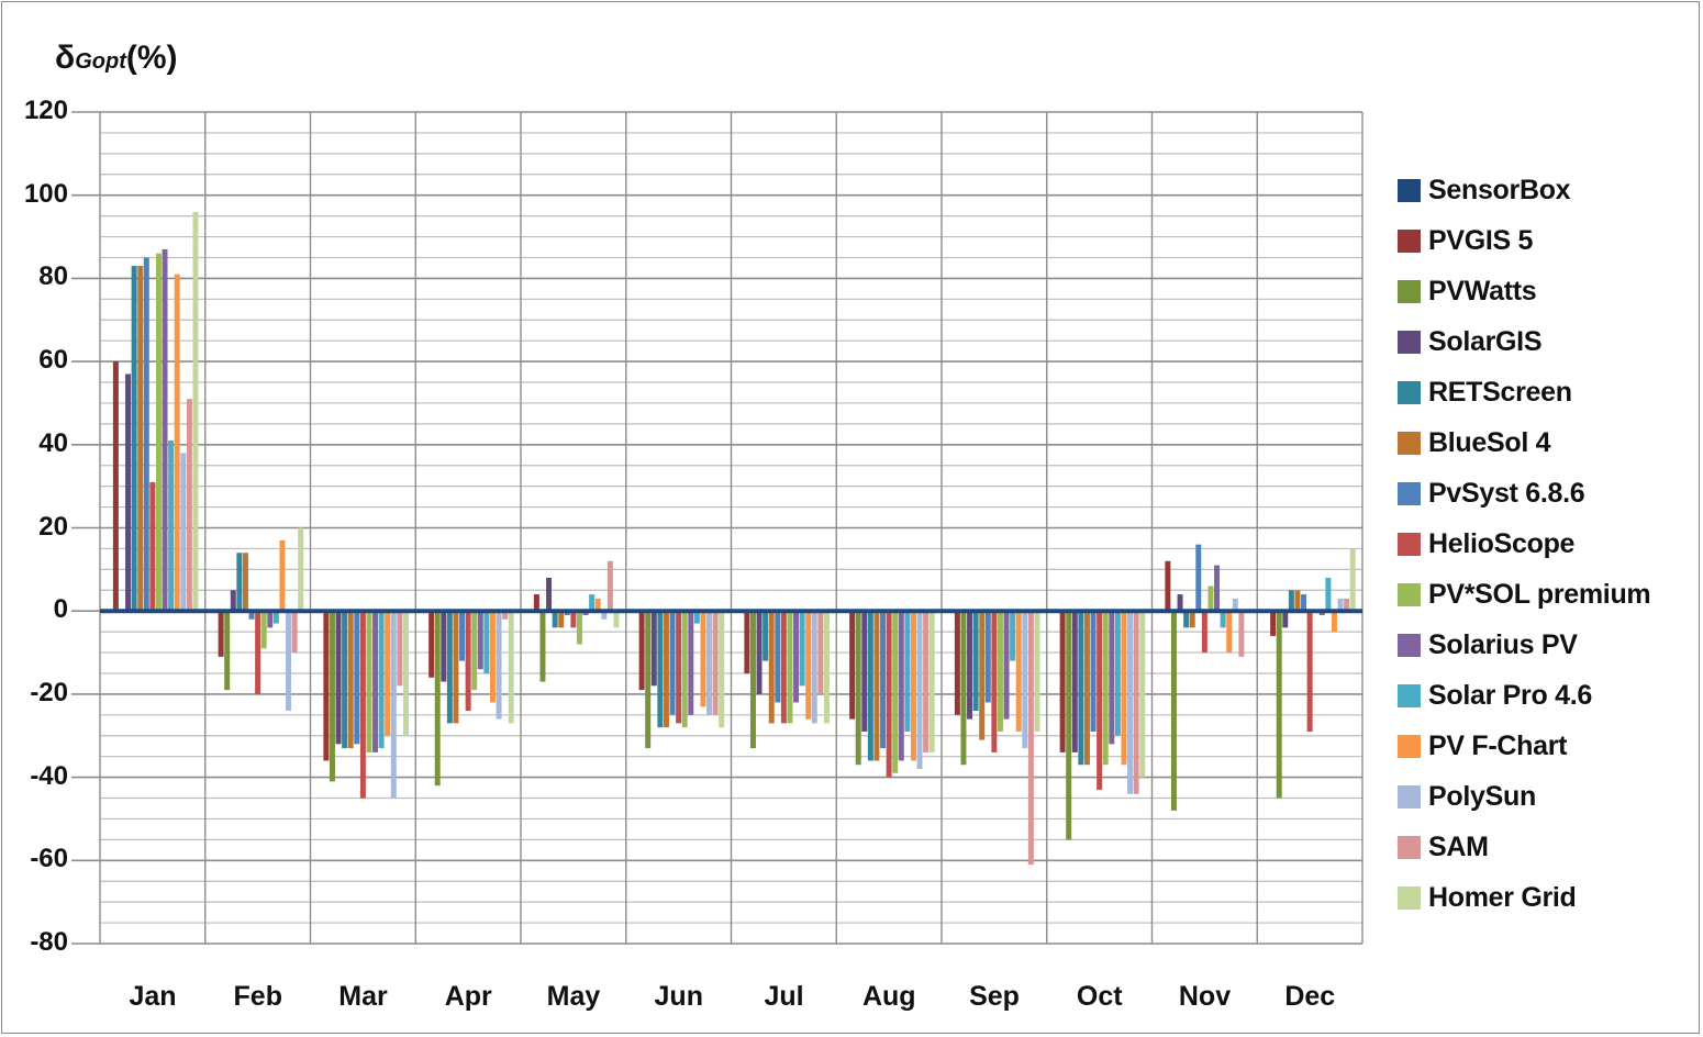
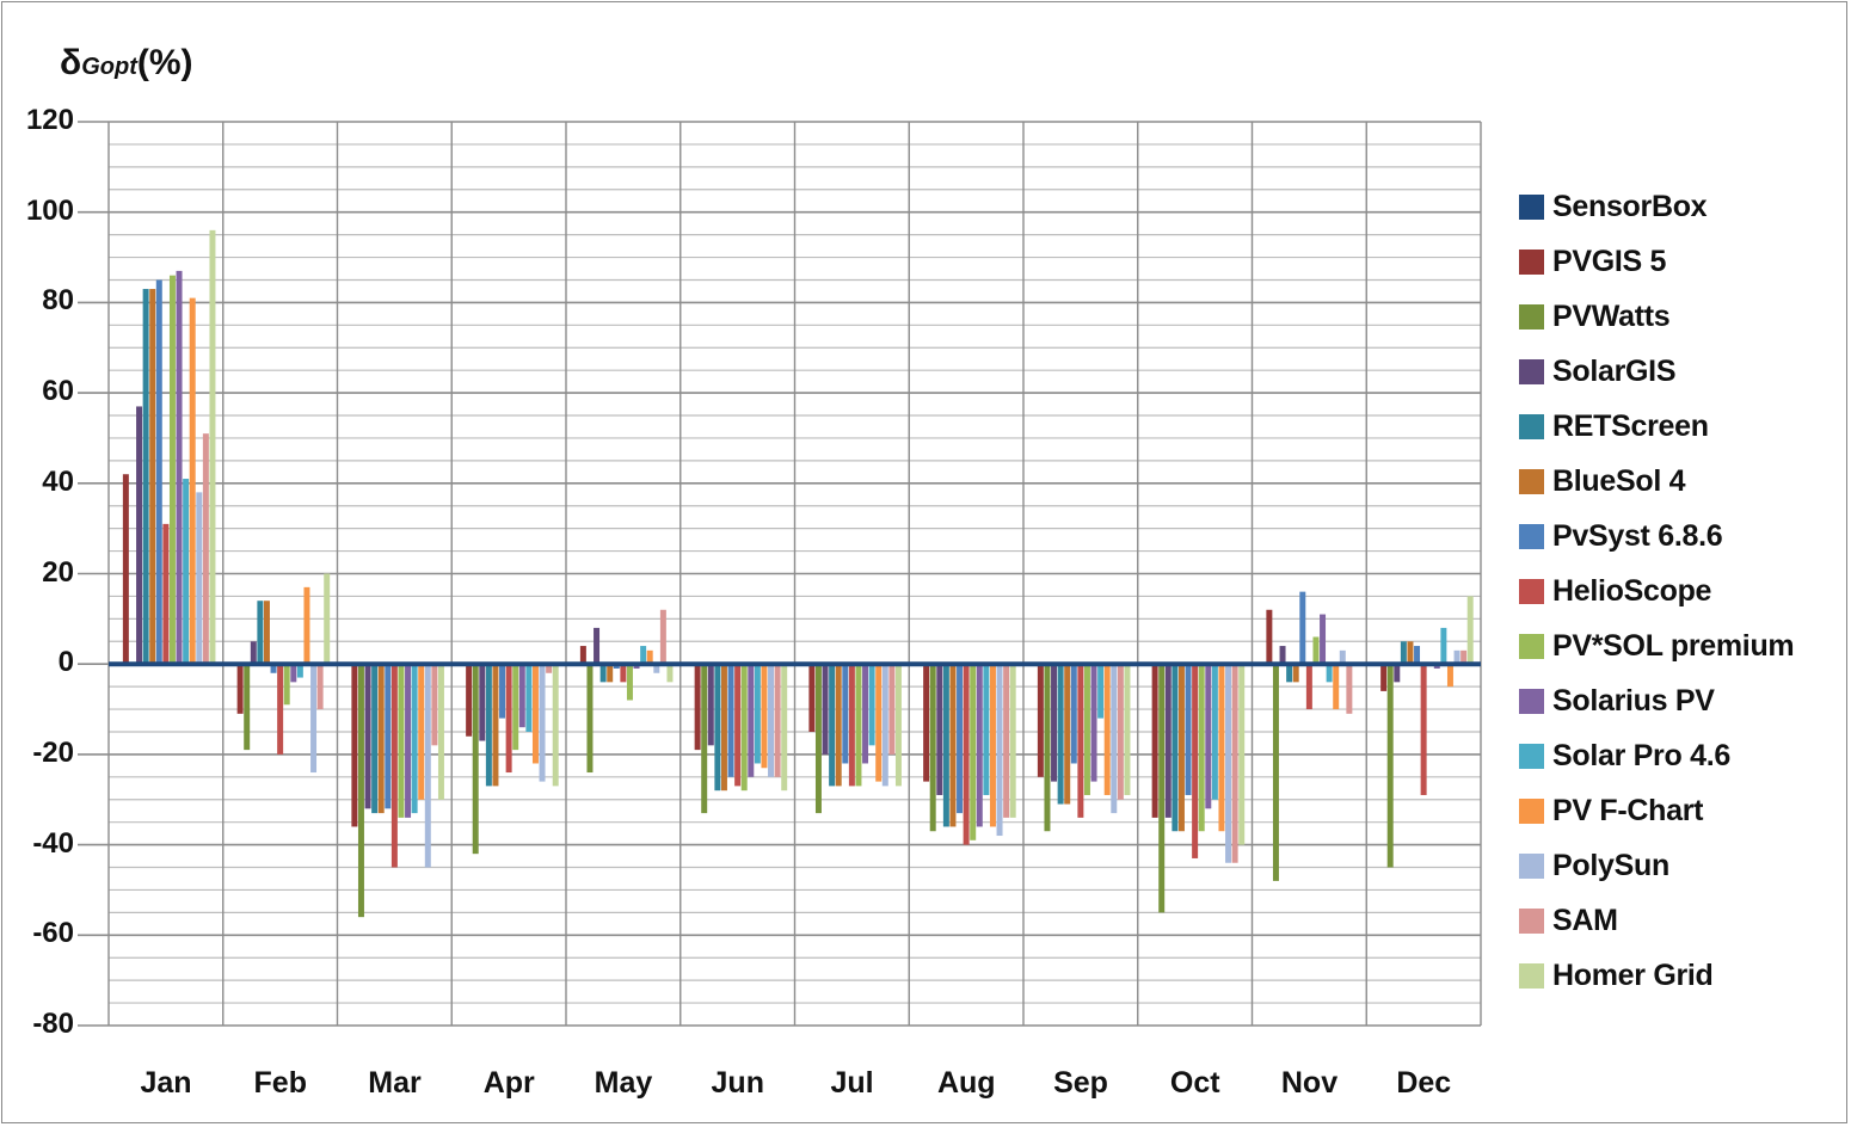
PVGIS 5/Jan: 60 -> 42
PVWatts/Mar: -41 -> -56
PVWatts/May: -17 -> -24
Solar Pro 4.6/Jun: -3 -> -22
RETScreen/Jul: -12 -> -27
RETScreen/Sep: -24 -> -31
SAM/Sep: -61 -> -30
